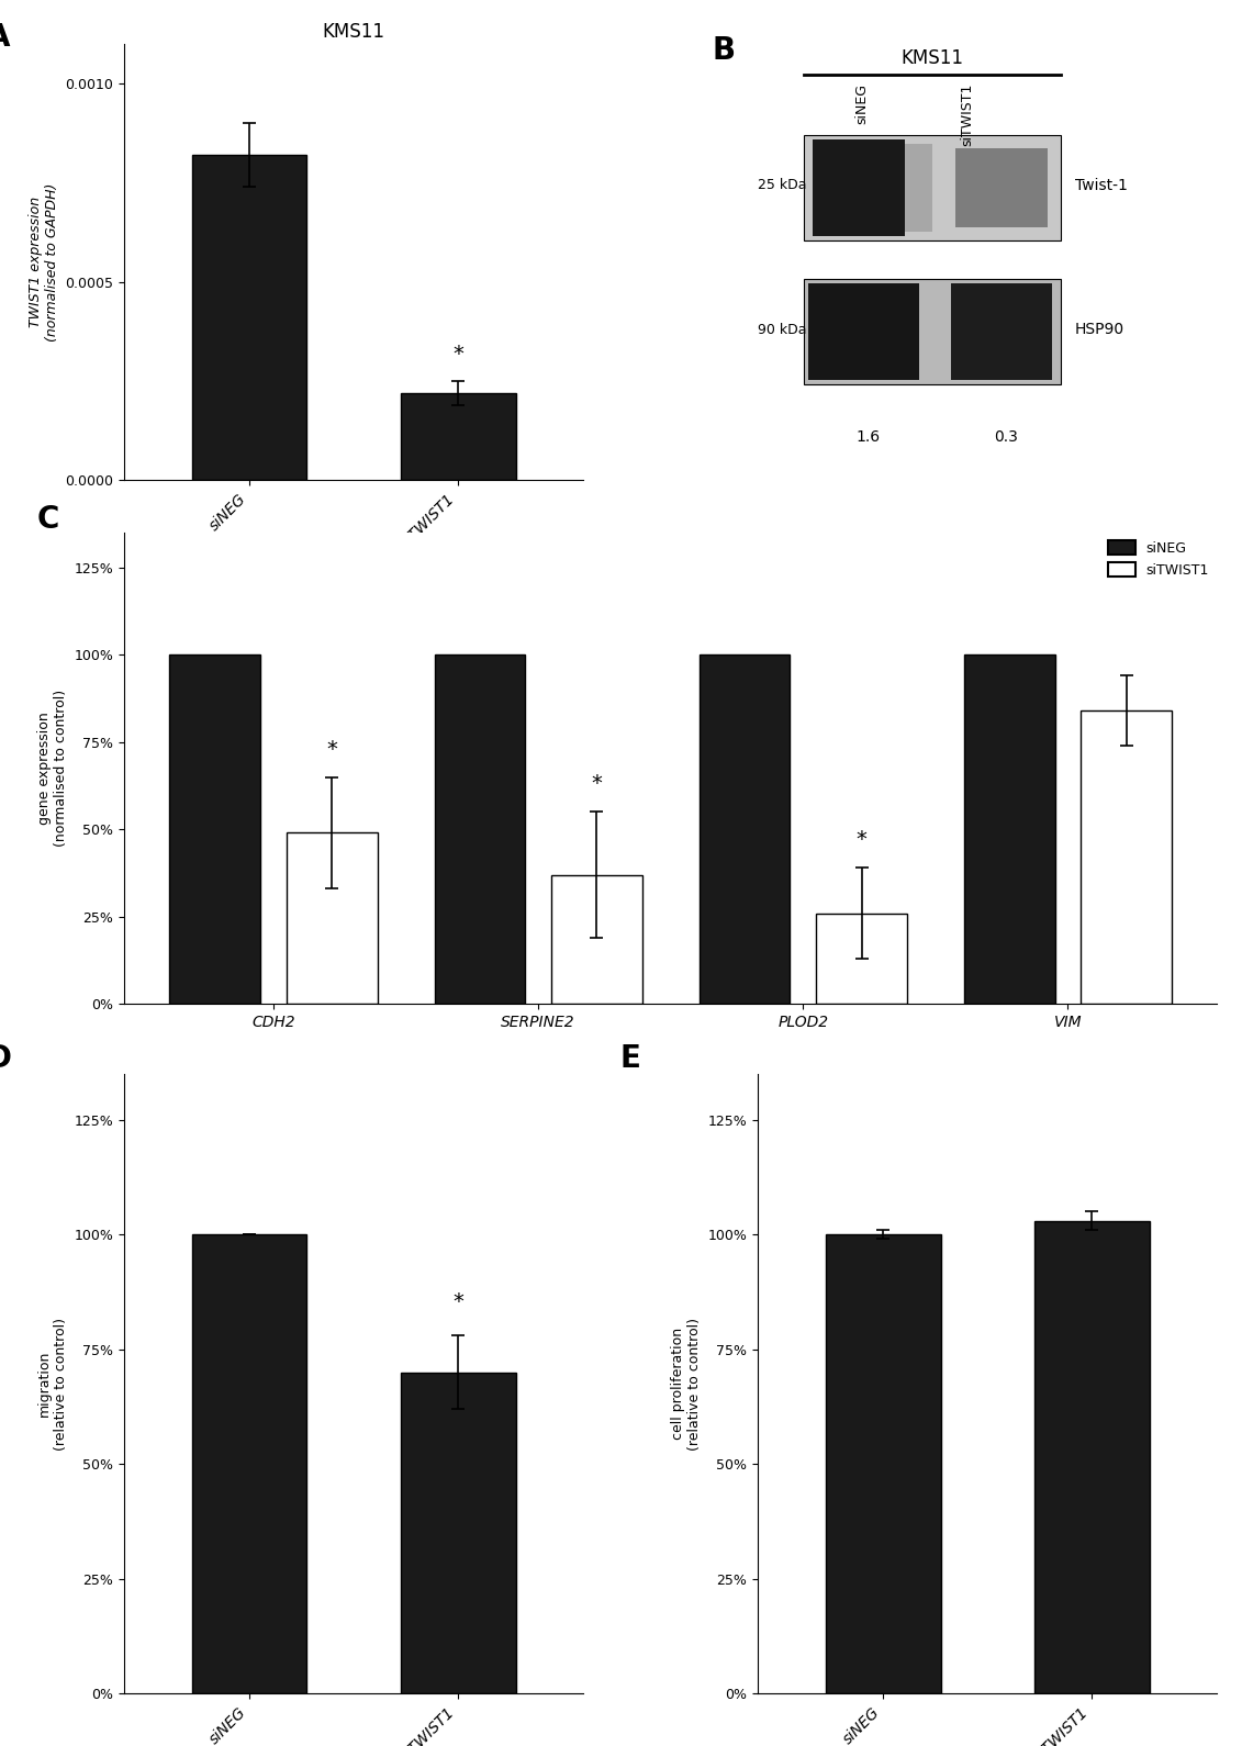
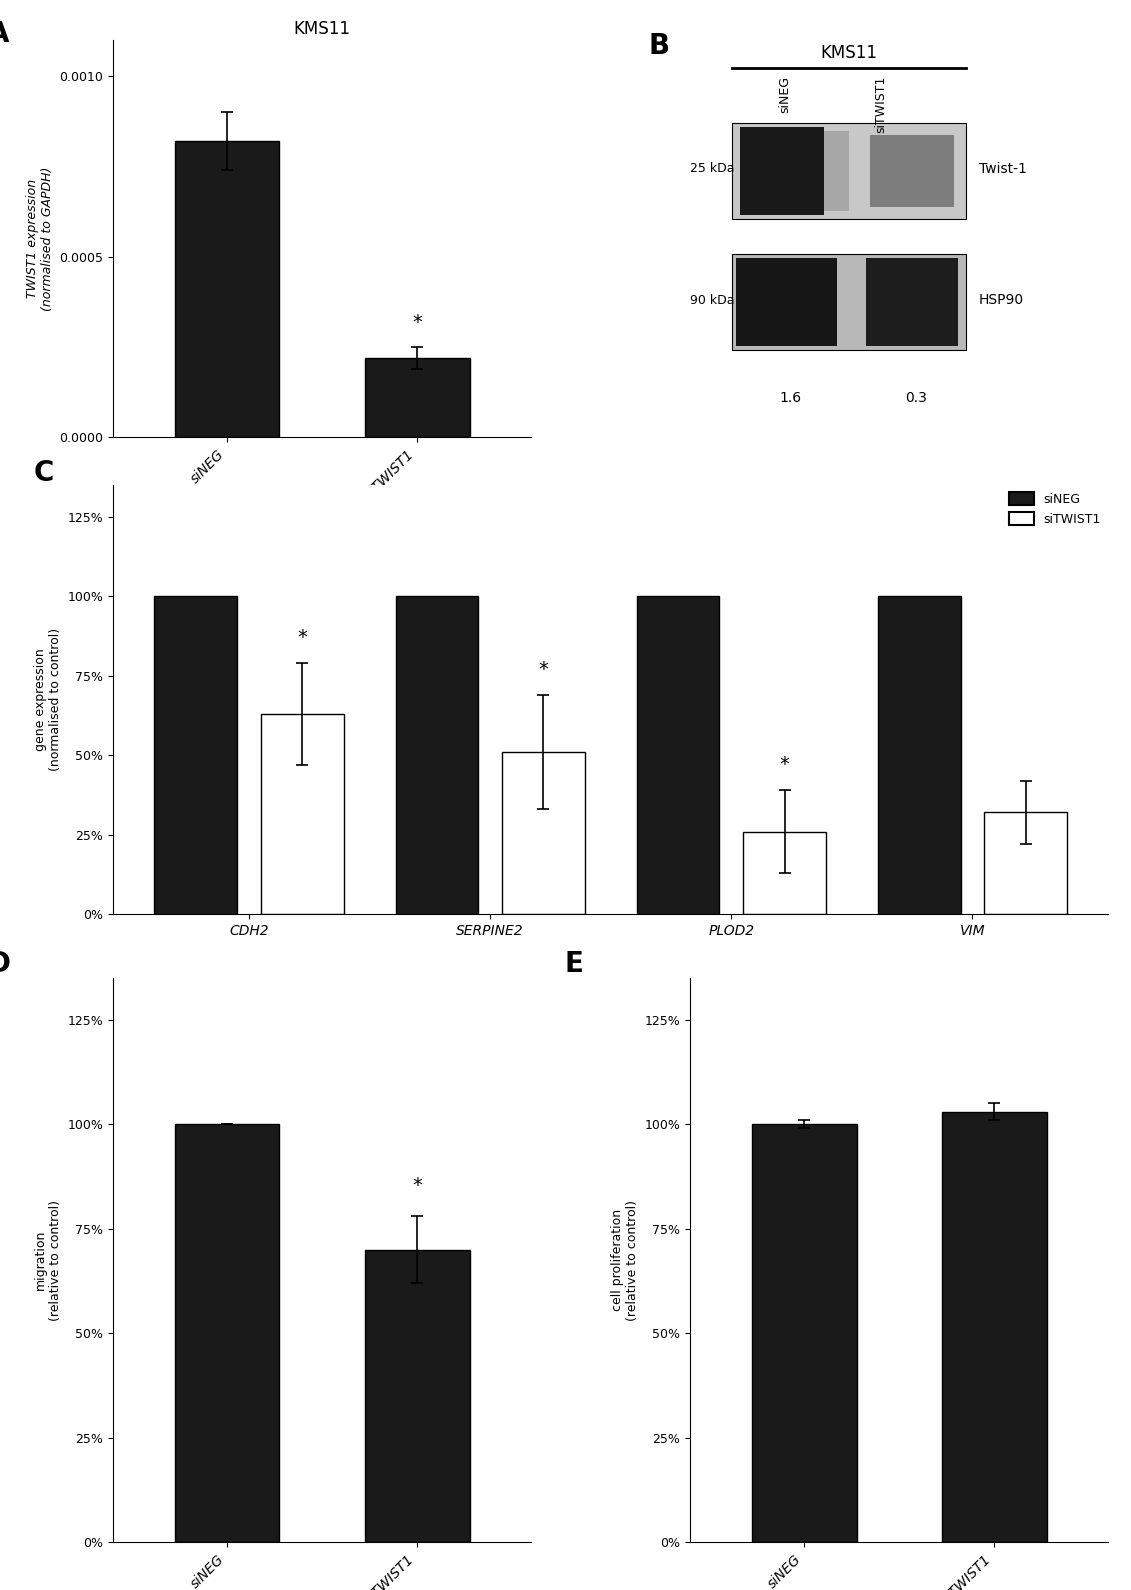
siTWIST1/CDH2: 49% -> 63%
siTWIST1/SERPINE2: 37% -> 51%
siTWIST1/VIM: 84% -> 32%
